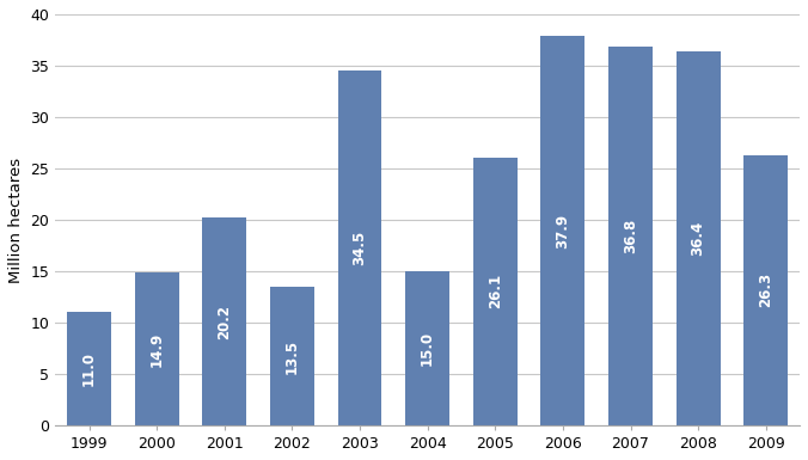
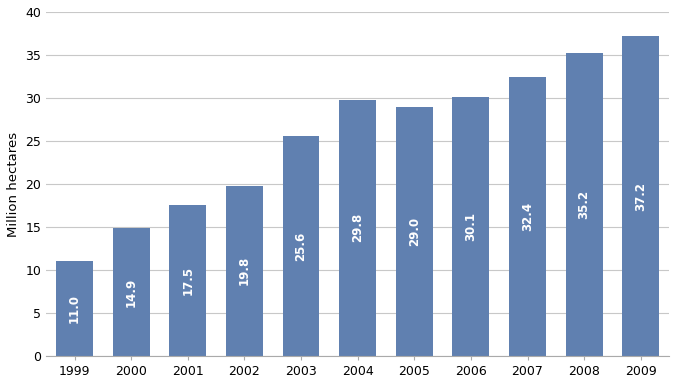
2001: 20.2 -> 17.5
2002: 13.5 -> 19.8
2003: 34.5 -> 25.6
2004: 15.0 -> 29.8
2005: 26.1 -> 29.0
2006: 37.9 -> 30.1
2007: 36.8 -> 32.4
2008: 36.4 -> 35.2
2009: 26.3 -> 37.2
